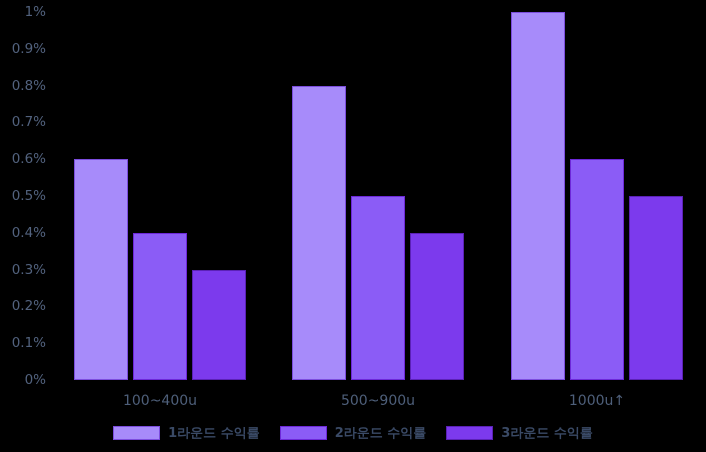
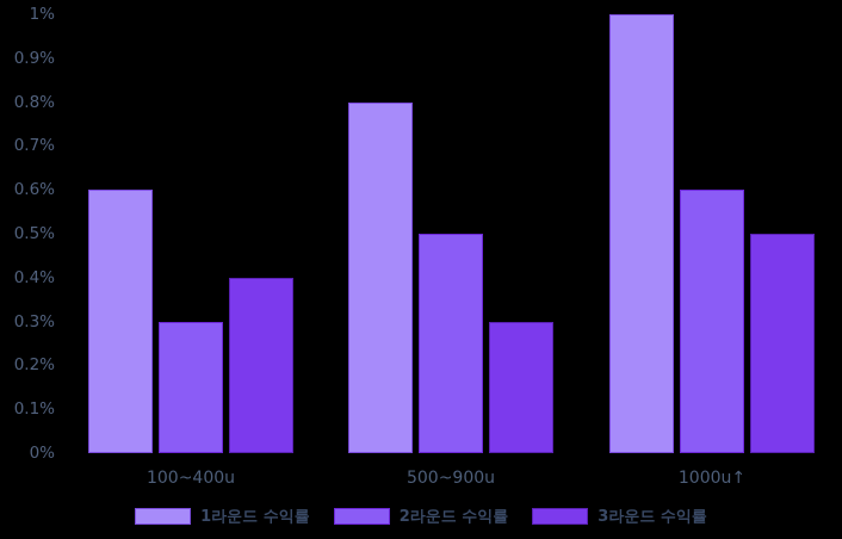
2라운드 수익률/100~400u: 0.4% -> 0.3%
3라운드 수익률/100~400u: 0.3% -> 0.4%
3라운드 수익률/500~900u: 0.4% -> 0.3%
